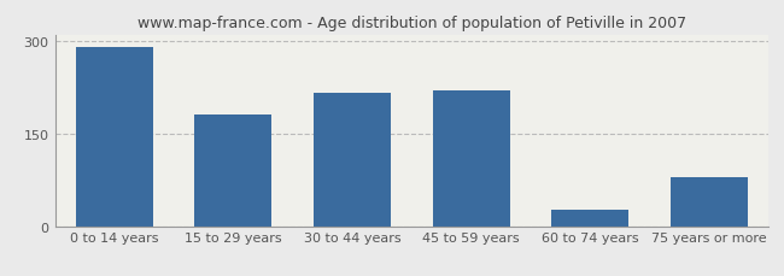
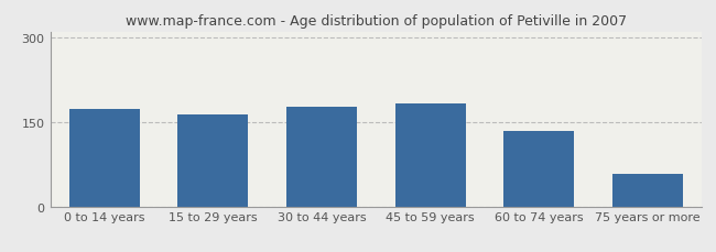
0 to 14 years: 290 -> 174
15 to 29 years: 180 -> 163
30 to 44 years: 216 -> 176
45 to 59 years: 220 -> 183
60 to 74 years: 26 -> 134
75 years or more: 80 -> 57
